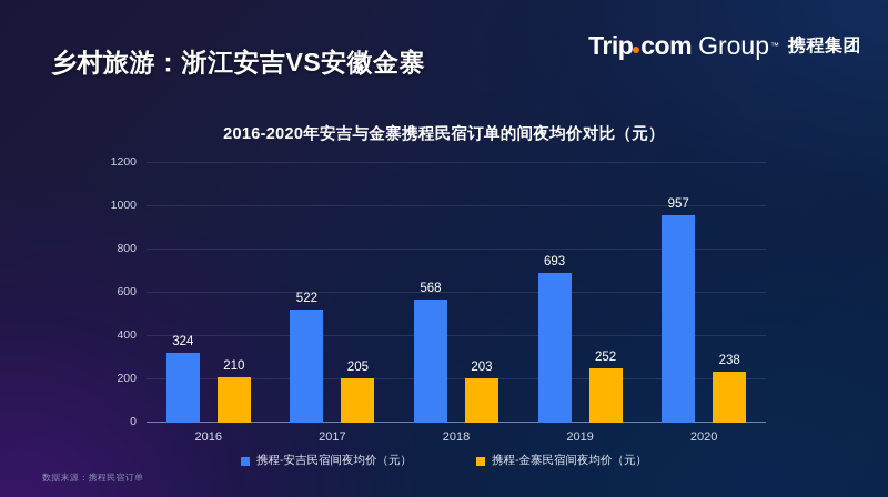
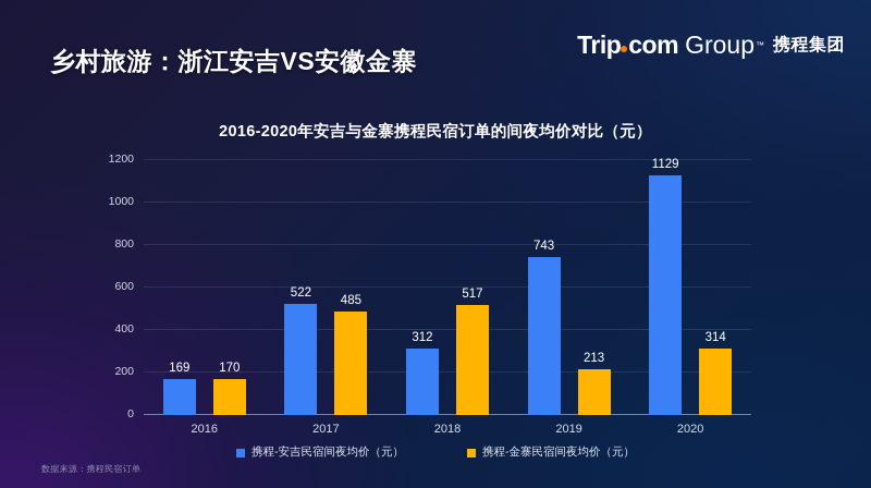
携程-安吉民宿间夜均价（元）/2016: 324 -> 169
携程-金寨民宿间夜均价（元）/2016: 210 -> 170
携程-金寨民宿间夜均价（元）/2017: 205 -> 485
携程-安吉民宿间夜均价（元）/2018: 568 -> 312
携程-金寨民宿间夜均价（元）/2018: 203 -> 517
携程-安吉民宿间夜均价（元）/2019: 693 -> 743
携程-金寨民宿间夜均价（元）/2019: 252 -> 213
携程-安吉民宿间夜均价（元）/2020: 957 -> 1129
携程-金寨民宿间夜均价（元）/2020: 238 -> 314
